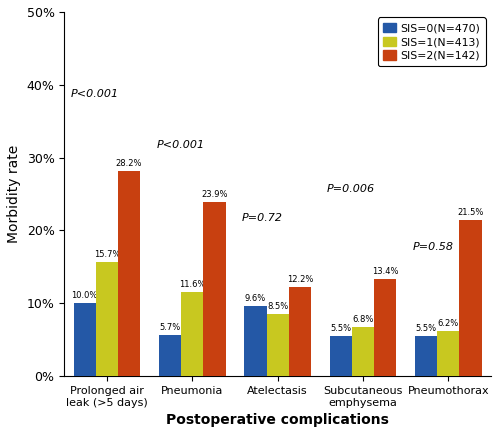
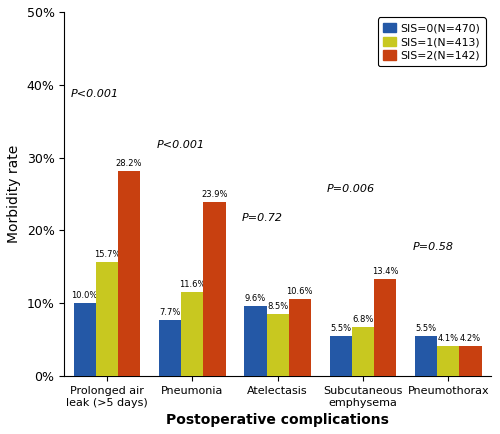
SIS=0(N=470)/Pneumonia: 5.7% -> 7.7%
SIS=2(N=142)/Atelectasis: 12.2% -> 10.6%
SIS=1(N=413)/Pneumothorax: 6.2% -> 4.1%
SIS=2(N=142)/Pneumothorax: 21.5% -> 4.2%
